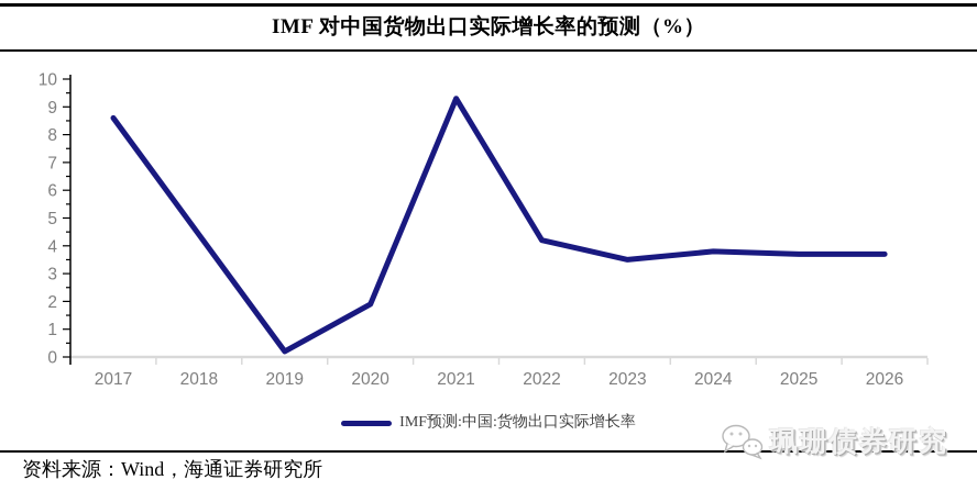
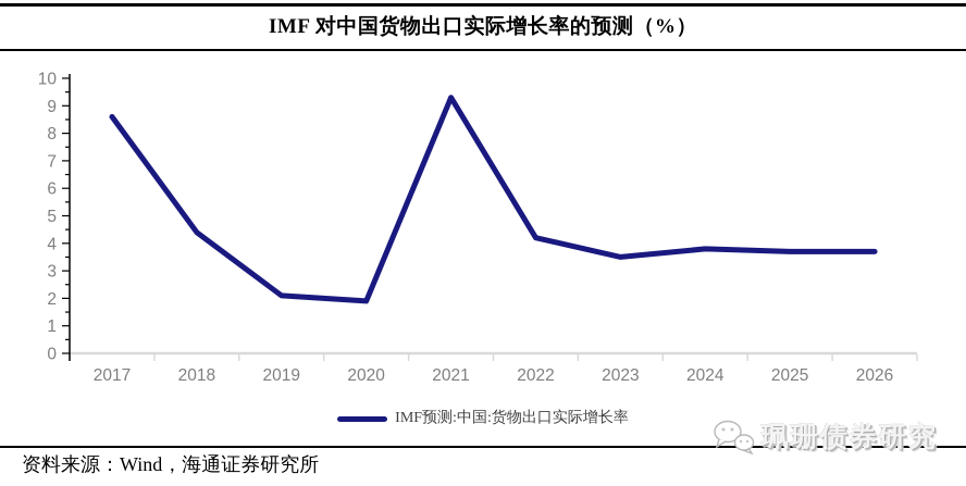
2019: 0.2 -> 2.1
